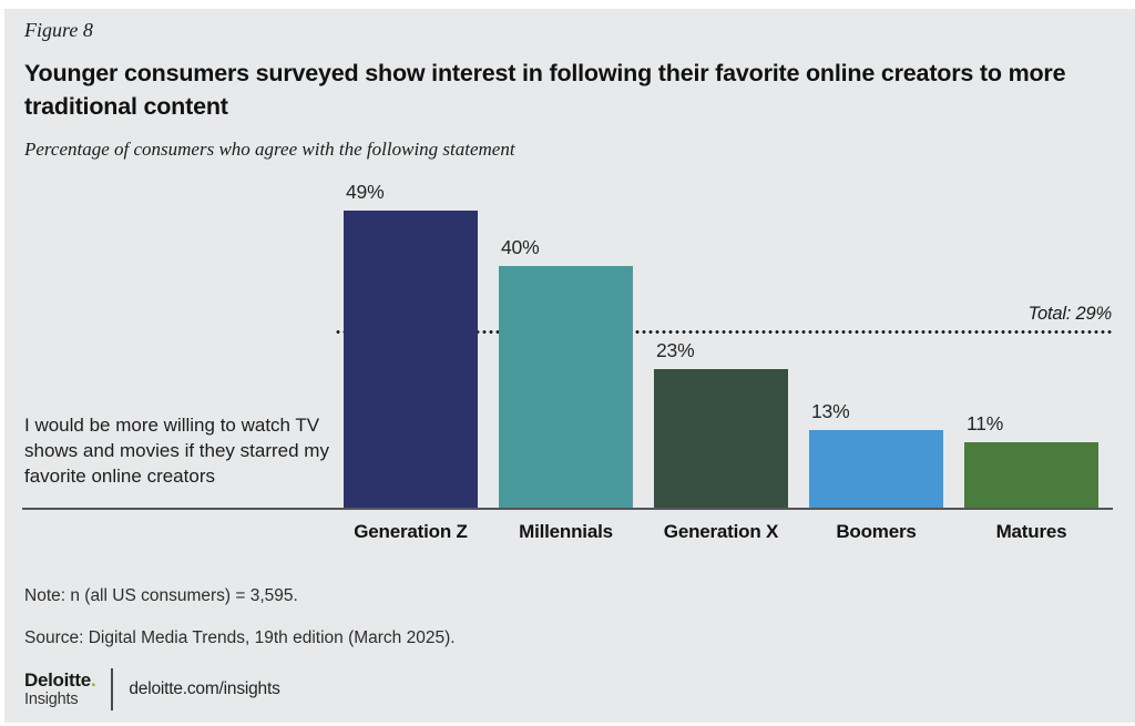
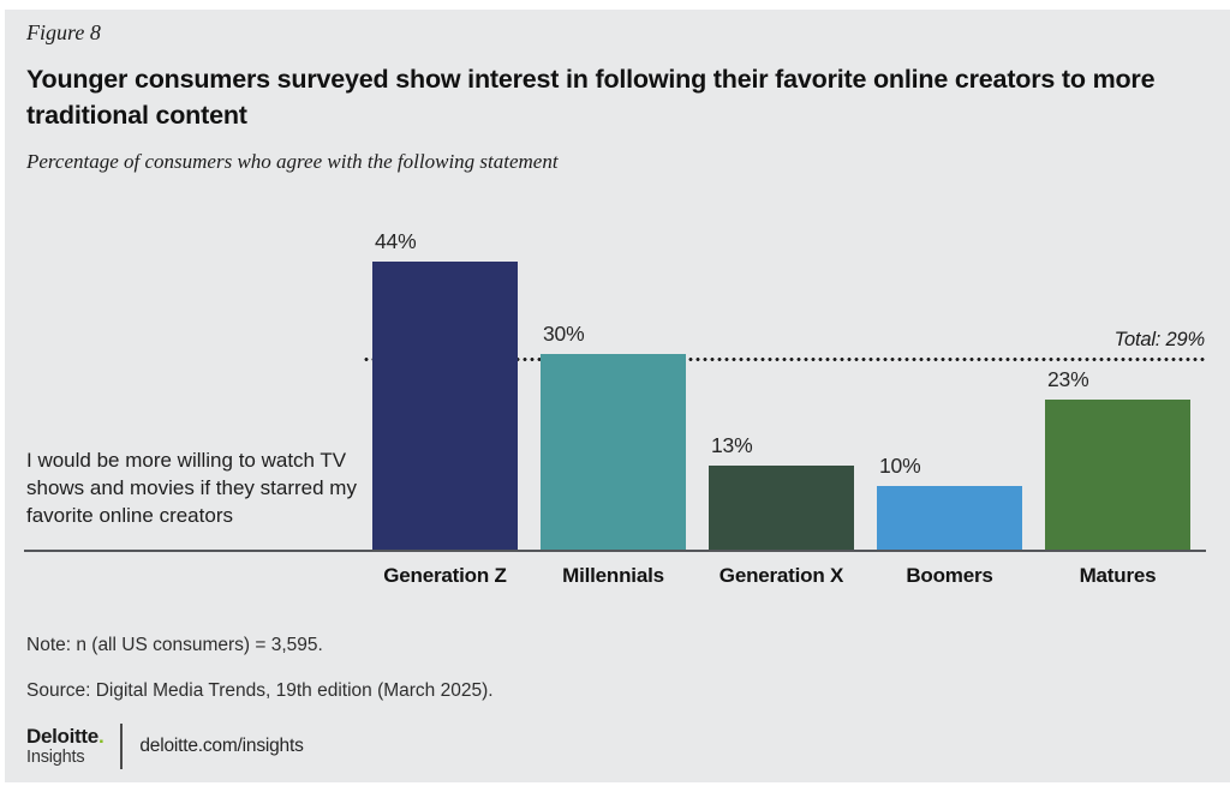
Generation Z: 49% -> 44%
Millennials: 40% -> 30%
Generation X: 23% -> 13%
Boomers: 13% -> 10%
Matures: 11% -> 23%
